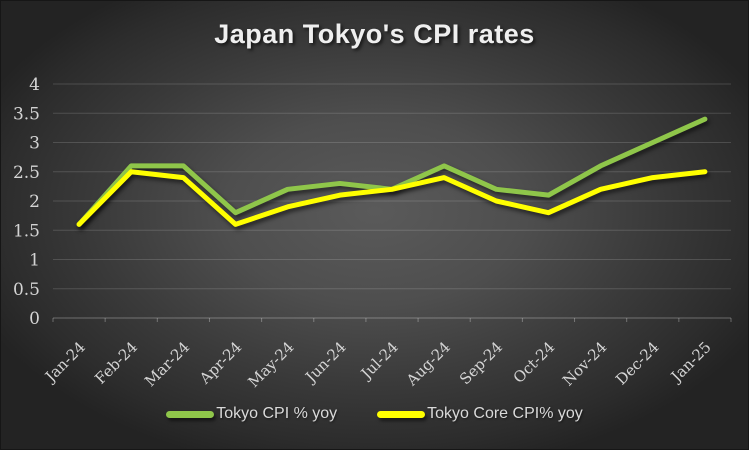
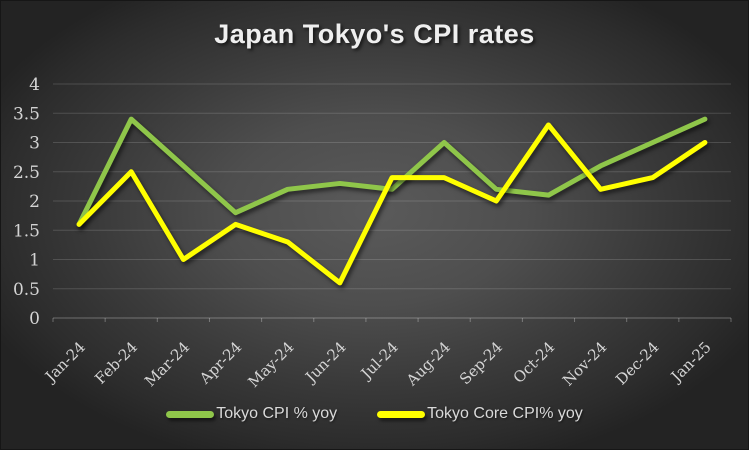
Tokyo CPI % yoy/Feb-24: 2.6 -> 3.4
Tokyo Core CPI% yoy/Mar-24: 2.4 -> 1.0
Tokyo Core CPI% yoy/May-24: 1.9 -> 1.3
Tokyo Core CPI% yoy/Jun-24: 2.1 -> 0.6
Tokyo Core CPI% yoy/Jul-24: 2.2 -> 2.4
Tokyo CPI % yoy/Aug-24: 2.6 -> 3.0
Tokyo Core CPI% yoy/Oct-24: 1.8 -> 3.3
Tokyo Core CPI% yoy/Jan-25: 2.5 -> 3.0
